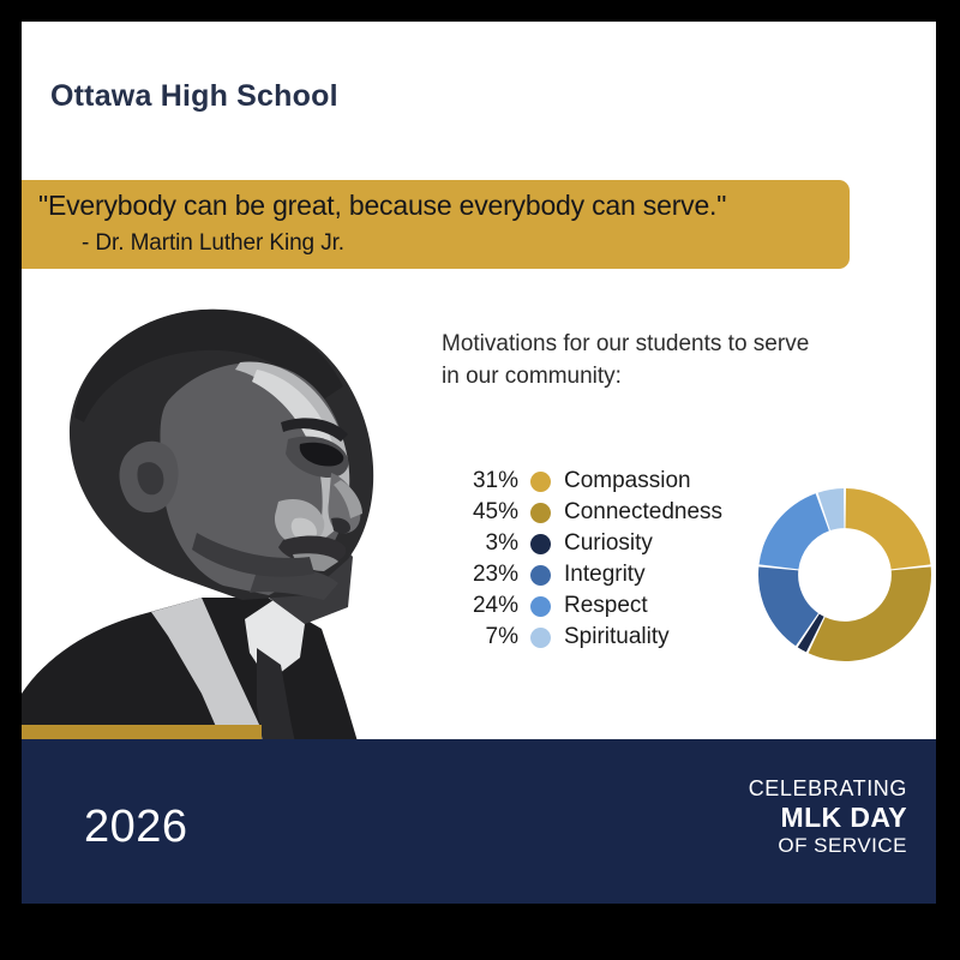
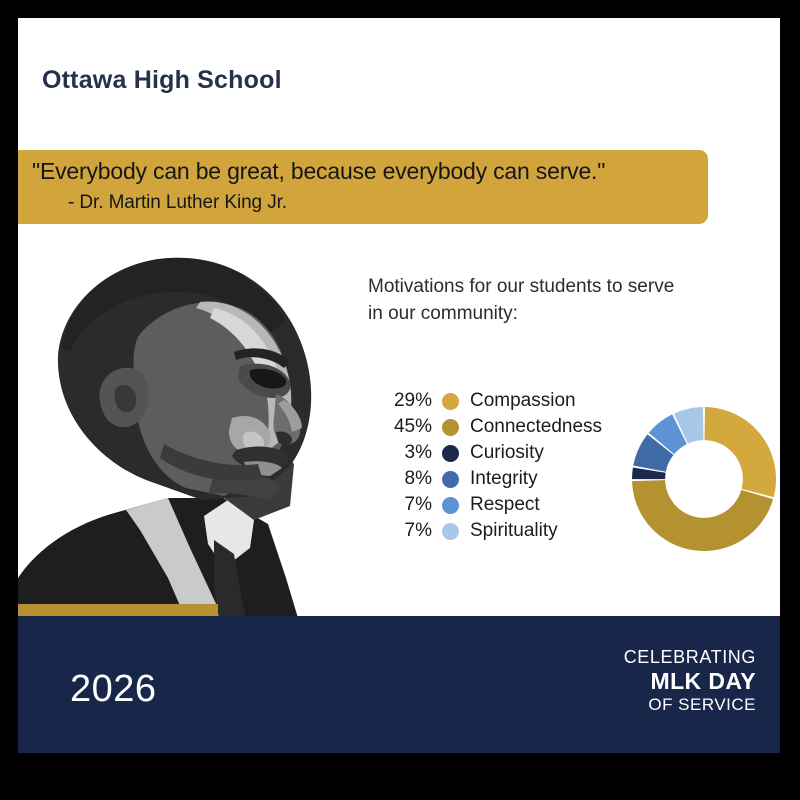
Compassion: 31% -> 29%
Integrity: 23% -> 8%
Respect: 24% -> 7%
